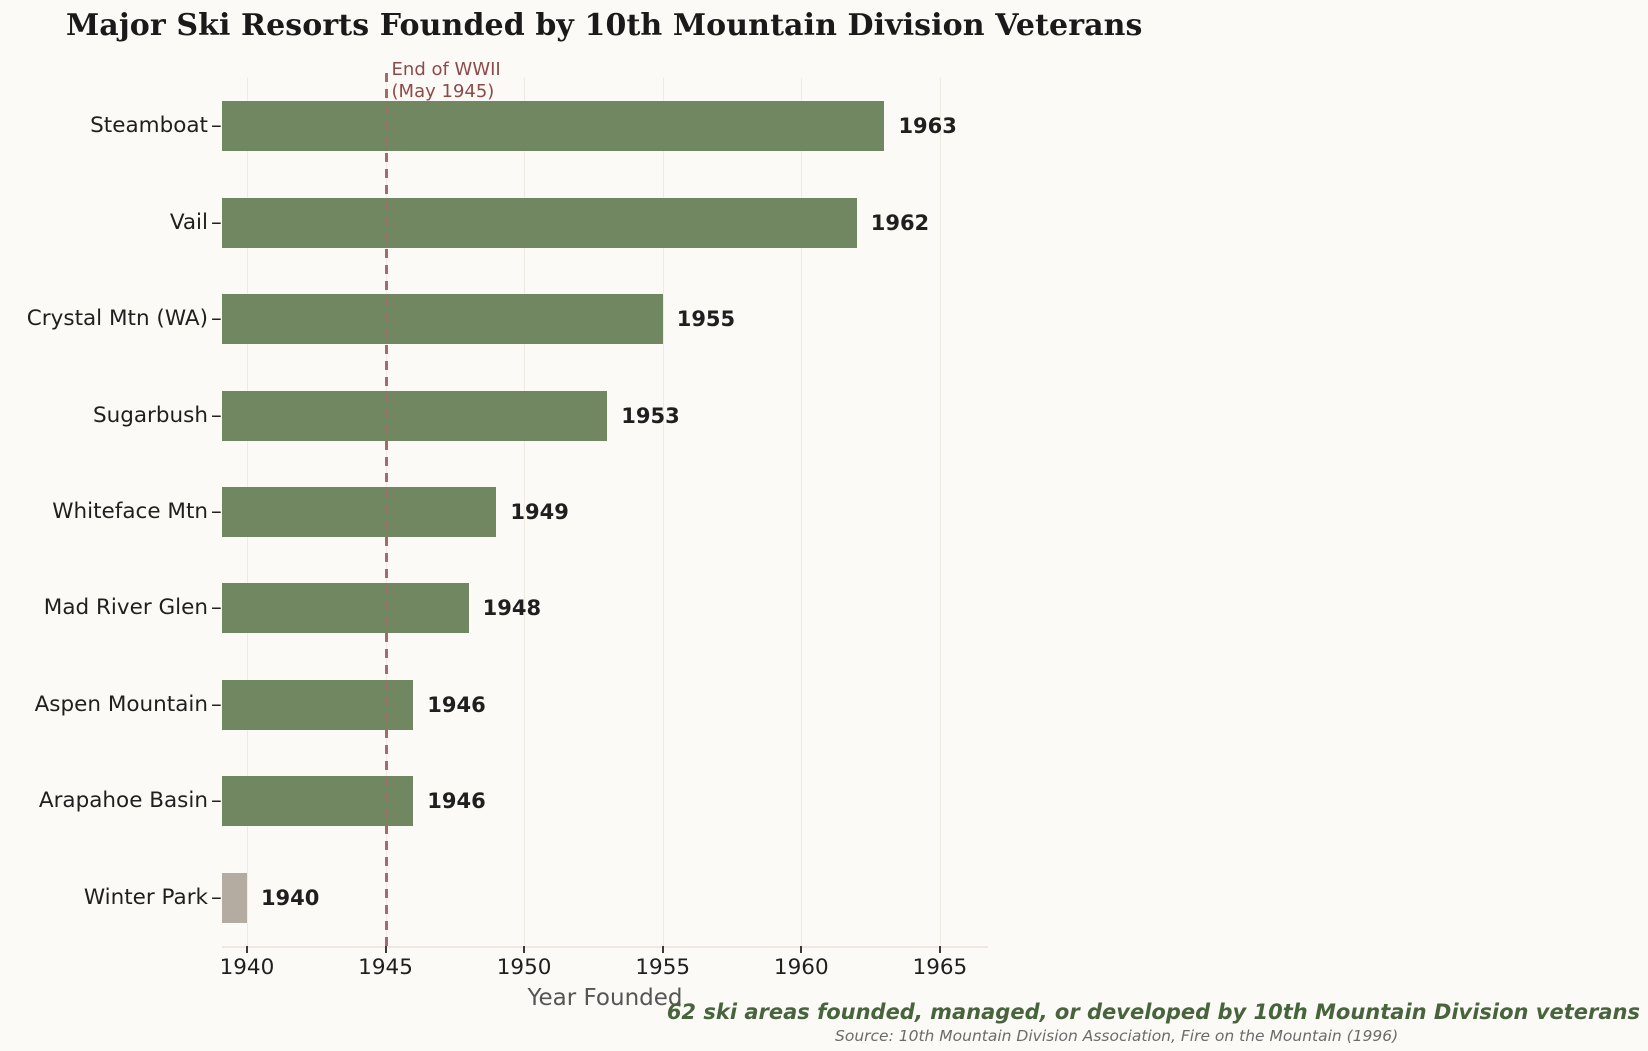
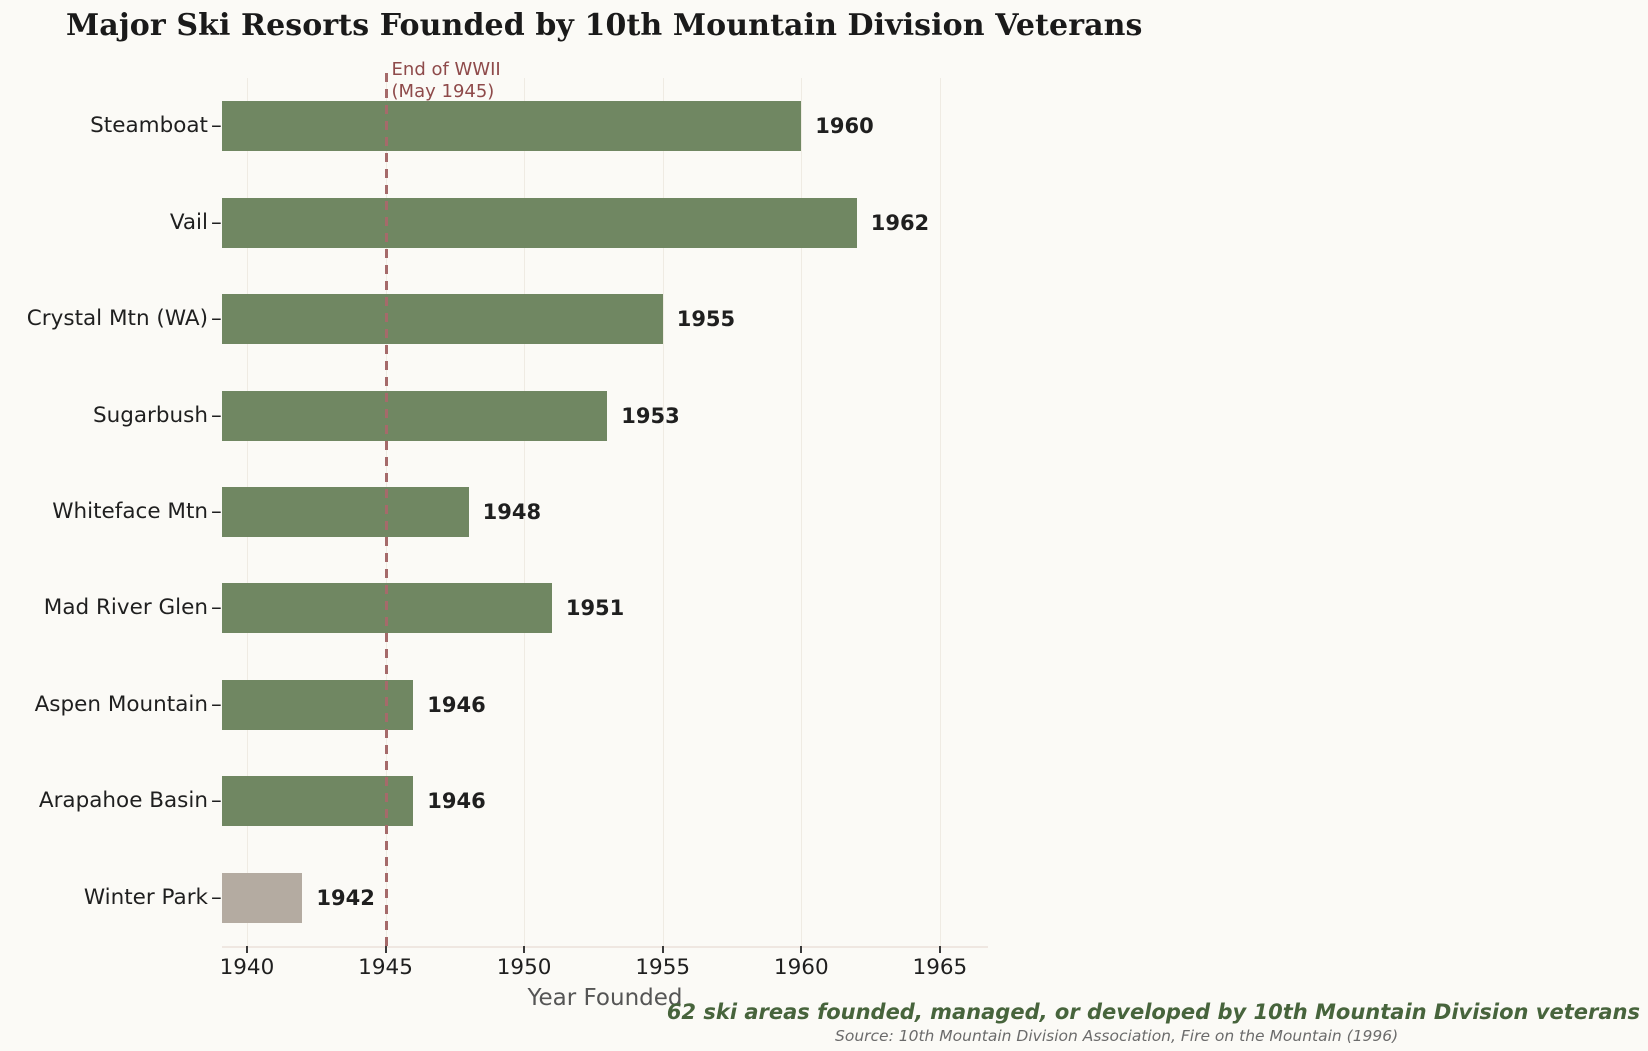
Steamboat: 1963 -> 1960
Whiteface Mtn: 1949 -> 1948
Mad River Glen: 1948 -> 1951
Winter Park: 1940 -> 1942
